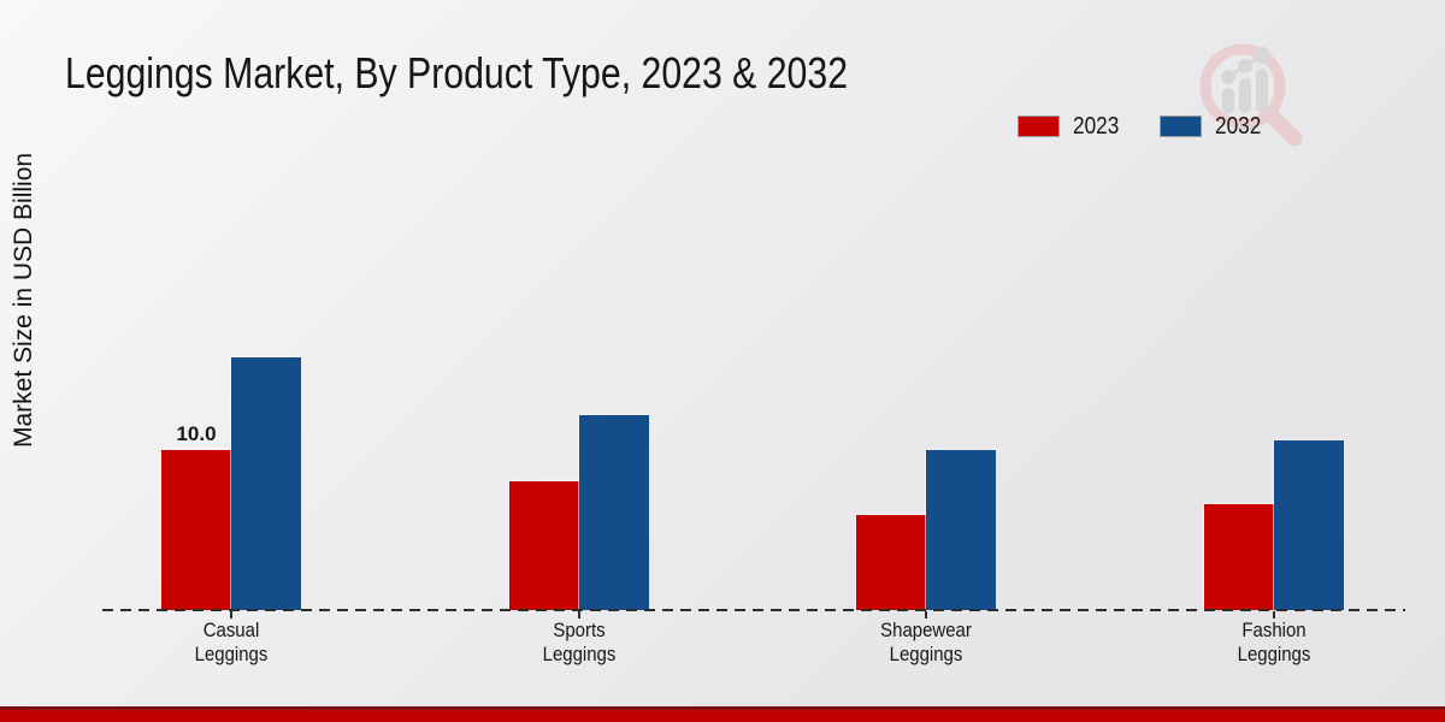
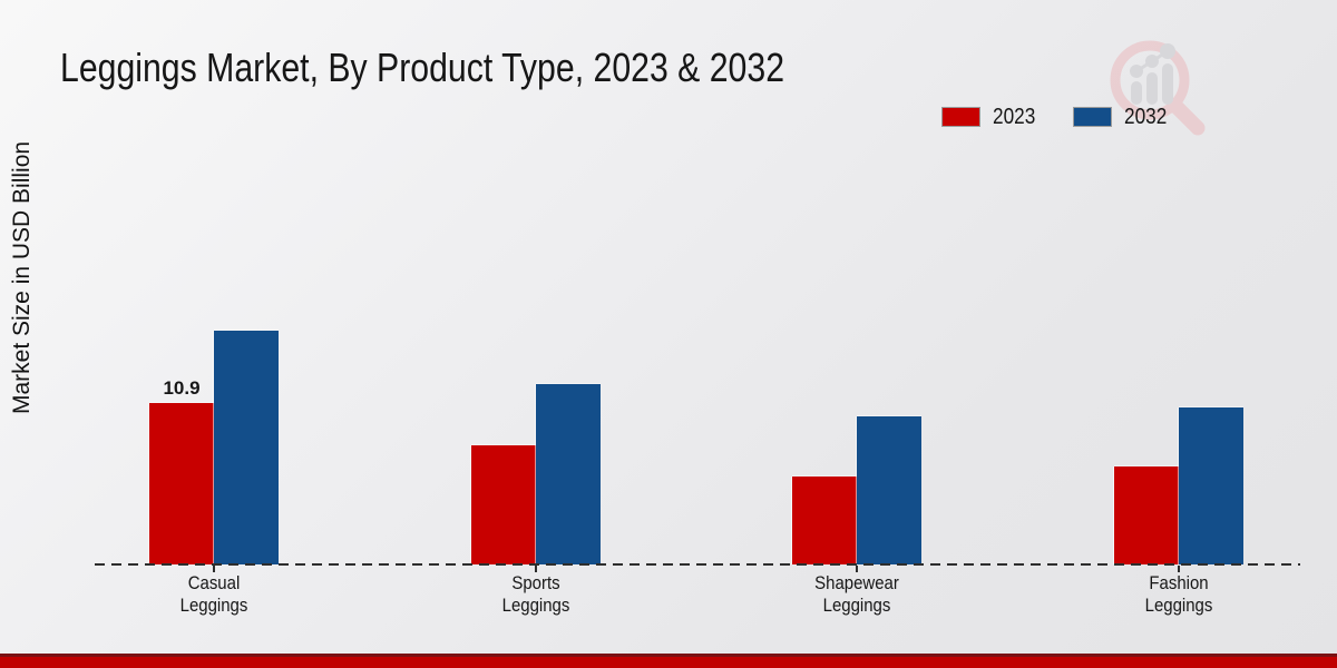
2023/Casual Leggings: 10.0 -> 10.9
